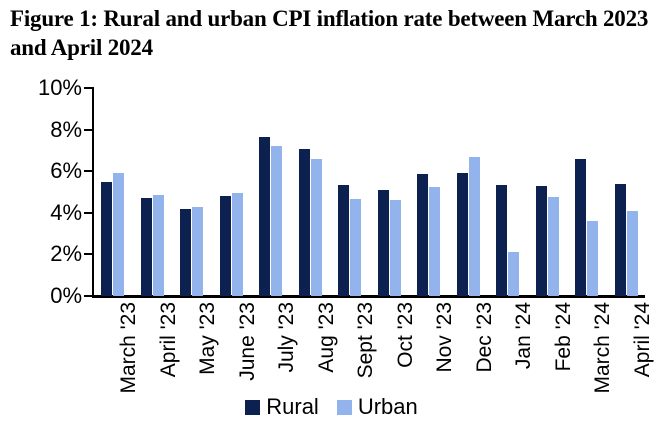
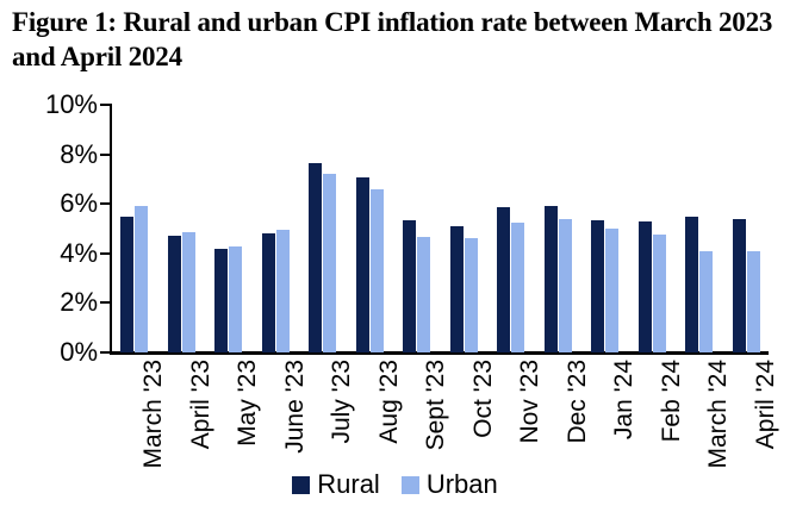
Urban/Dec '23: 6.7% -> 5.4%
Urban/Jan '24: 2.1% -> 5.0%
Rural/March '24: 6.6% -> 5.5%
Urban/March '24: 3.6% -> 4.1%
